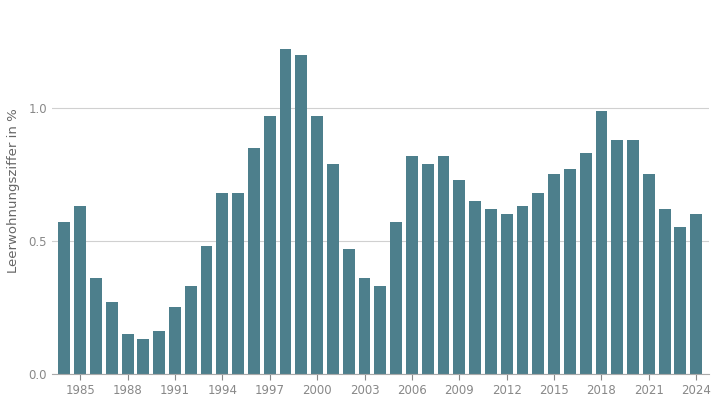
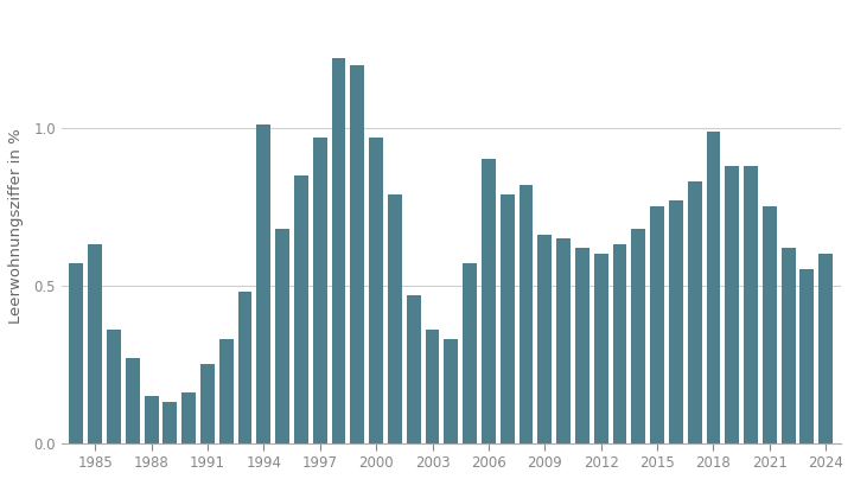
1994: 0.68 -> 1.01
2006: 0.82 -> 0.90
2009: 0.73 -> 0.66
